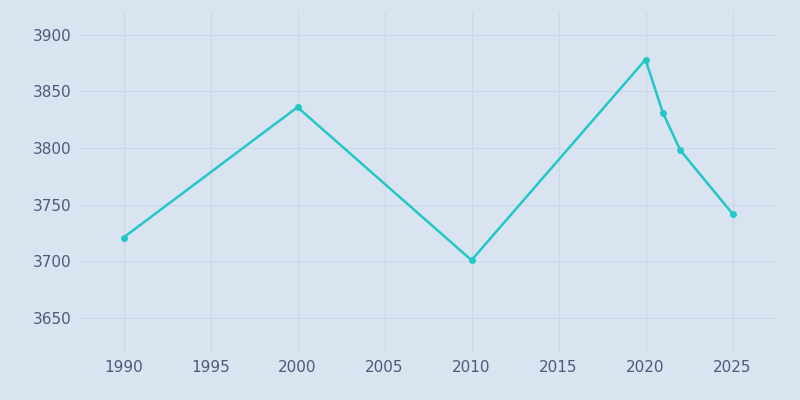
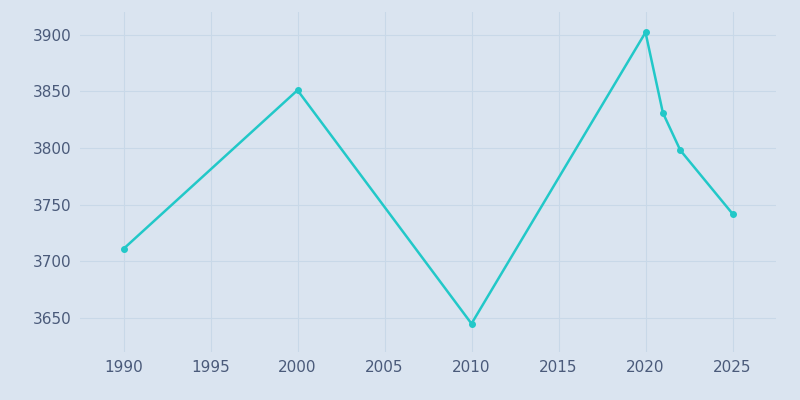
1990: 3721 -> 3711
2000: 3836 -> 3851
2010: 3701 -> 3645
2020: 3878 -> 3902
